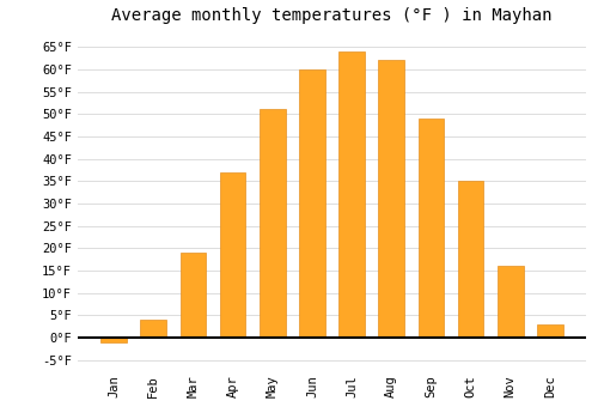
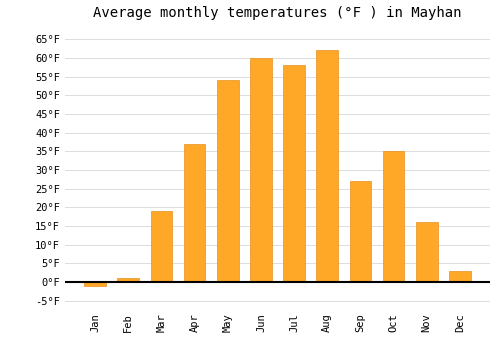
Feb: 4°F -> 1°F
May: 51°F -> 54°F
Jul: 64°F -> 58°F
Sep: 49°F -> 27°F
